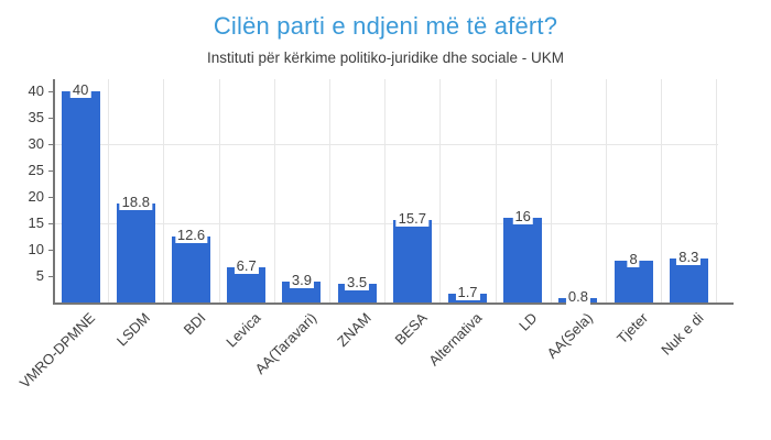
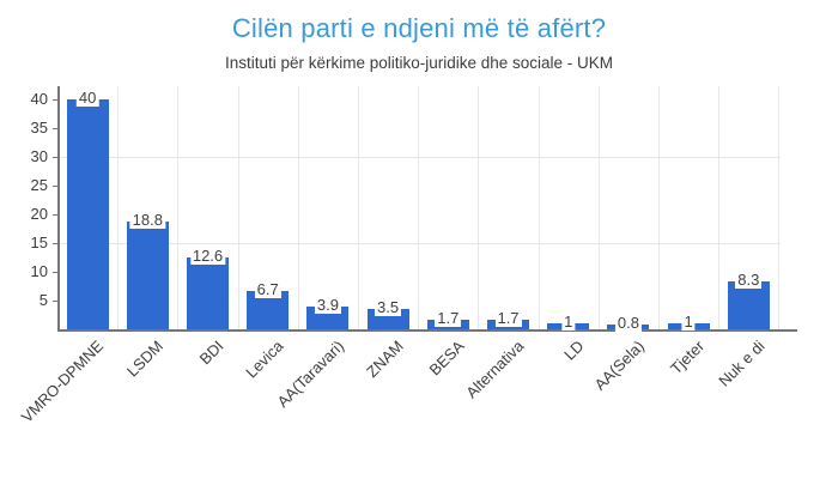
BESA: 15.7 -> 1.7
LD: 16 -> 1
Tjeter: 8 -> 1
